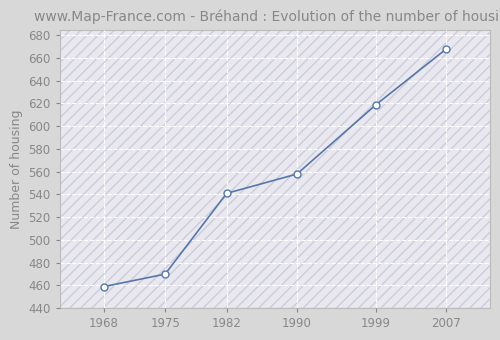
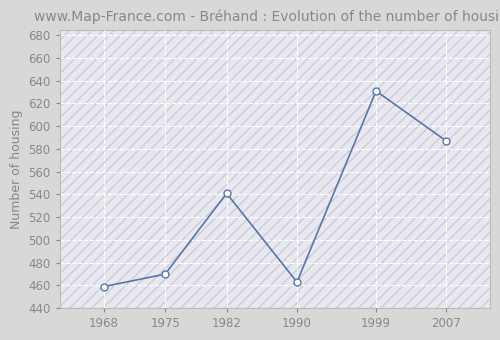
1990: 558 -> 463
1999: 619 -> 631
2007: 668 -> 587
